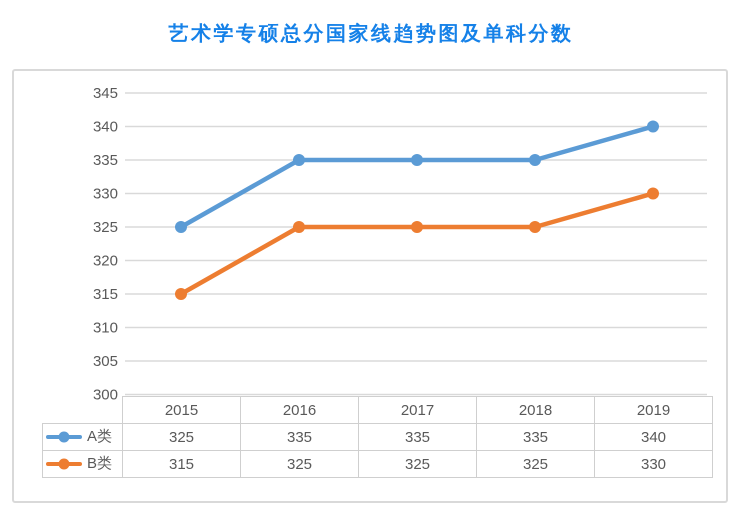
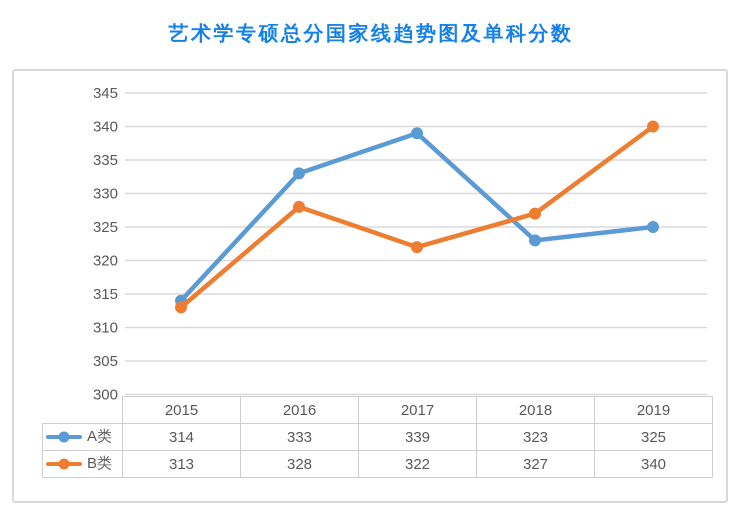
A类/2015: 325 -> 314
B类/2015: 315 -> 313
A类/2016: 335 -> 333
B类/2016: 325 -> 328
A类/2017: 335 -> 339
B类/2017: 325 -> 322
A类/2018: 335 -> 323
B类/2018: 325 -> 327
A类/2019: 340 -> 325
B类/2019: 330 -> 340
